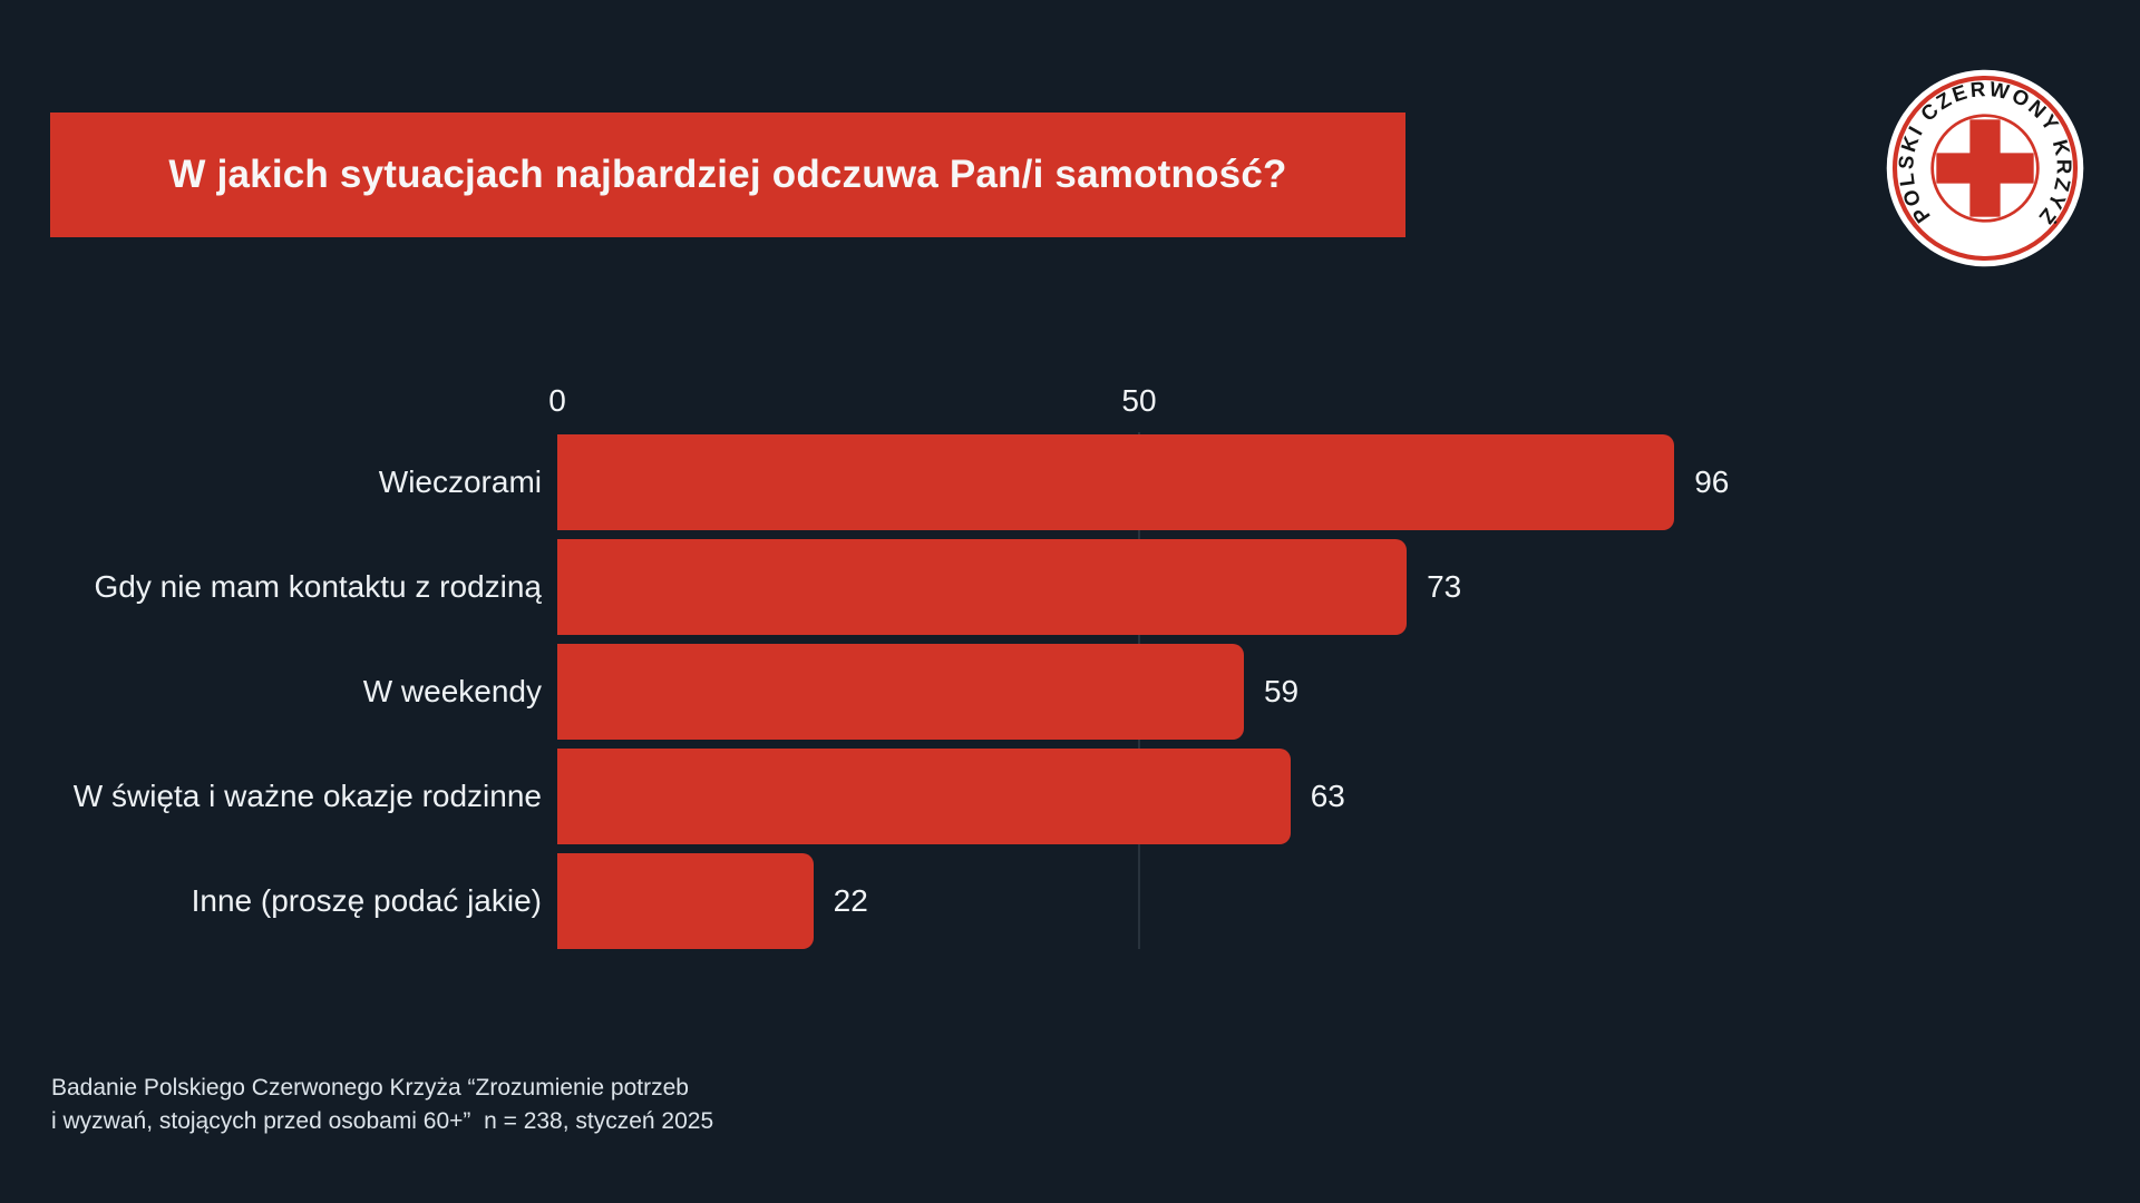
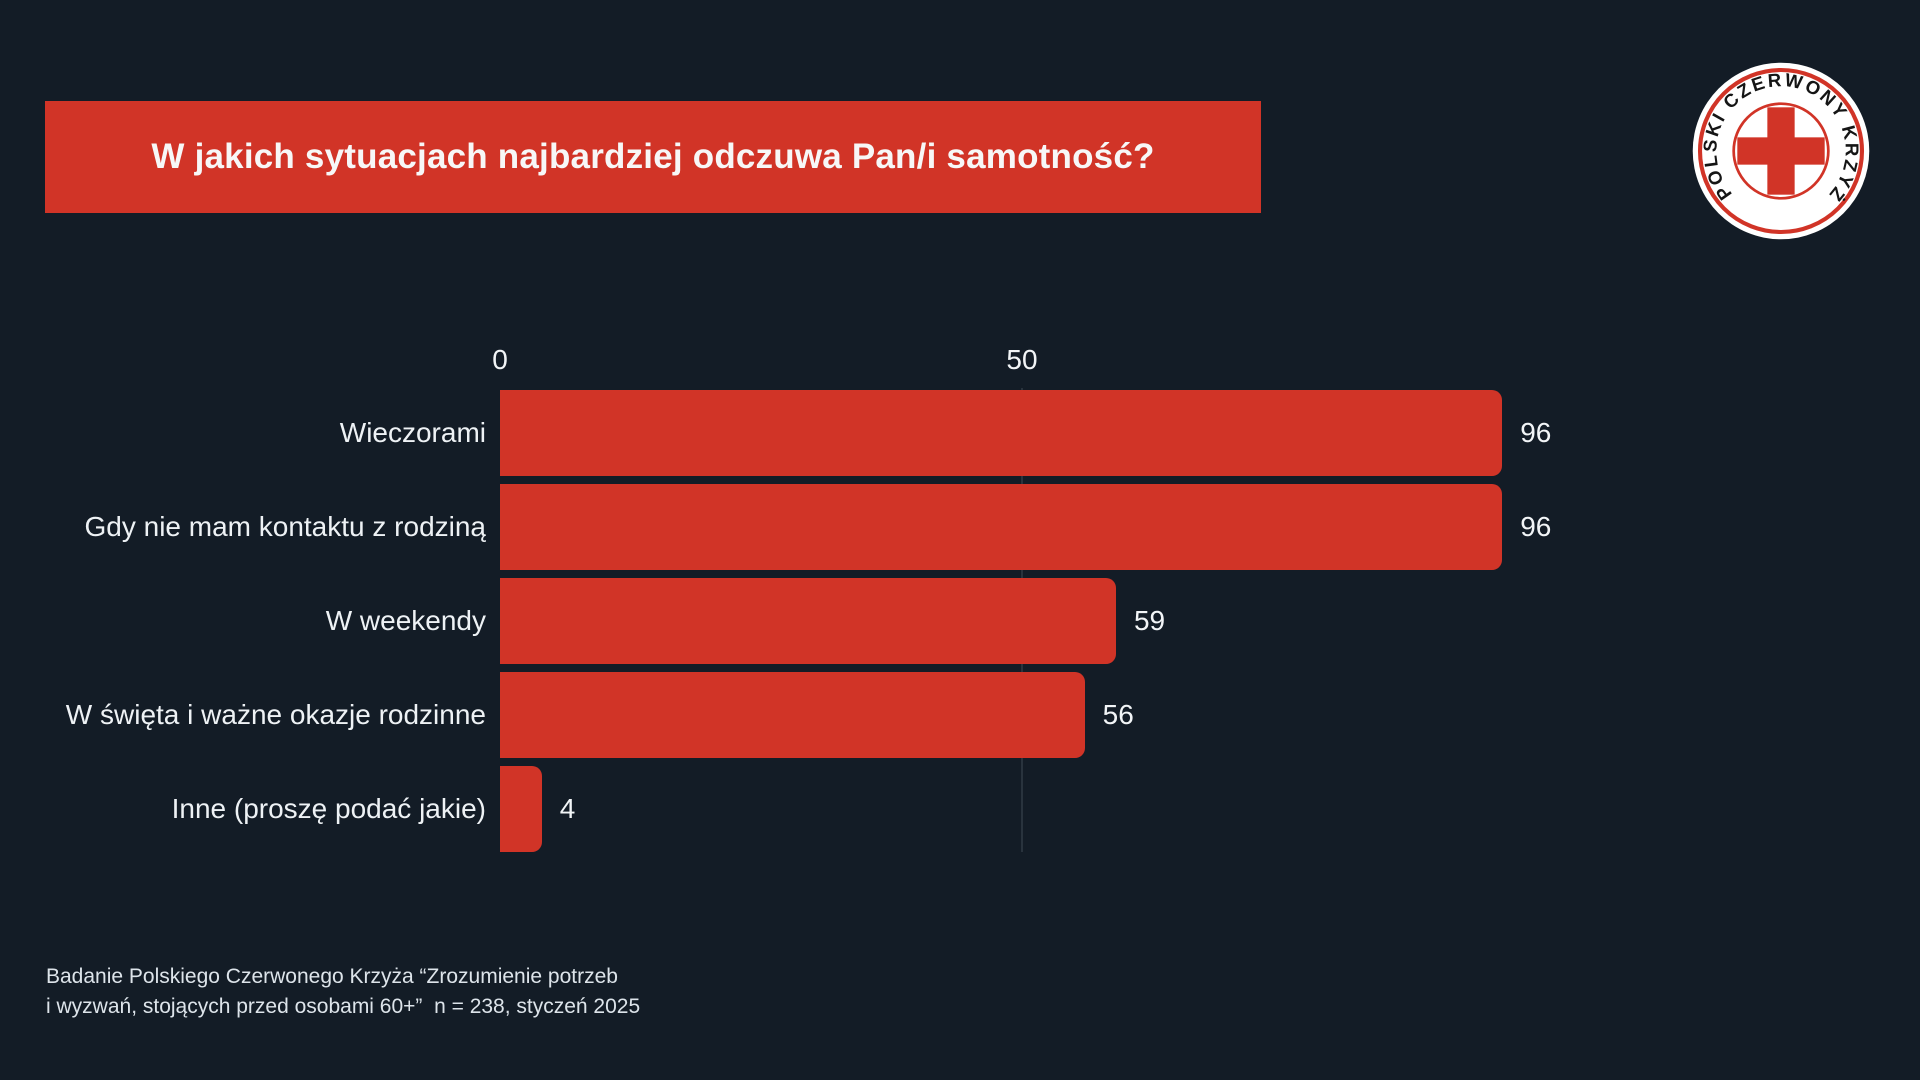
Gdy nie mam kontaktu z rodziną: 73 -> 96
W święta i ważne okazje rodzinne: 63 -> 56
Inne (proszę podać jakie): 22 -> 4
